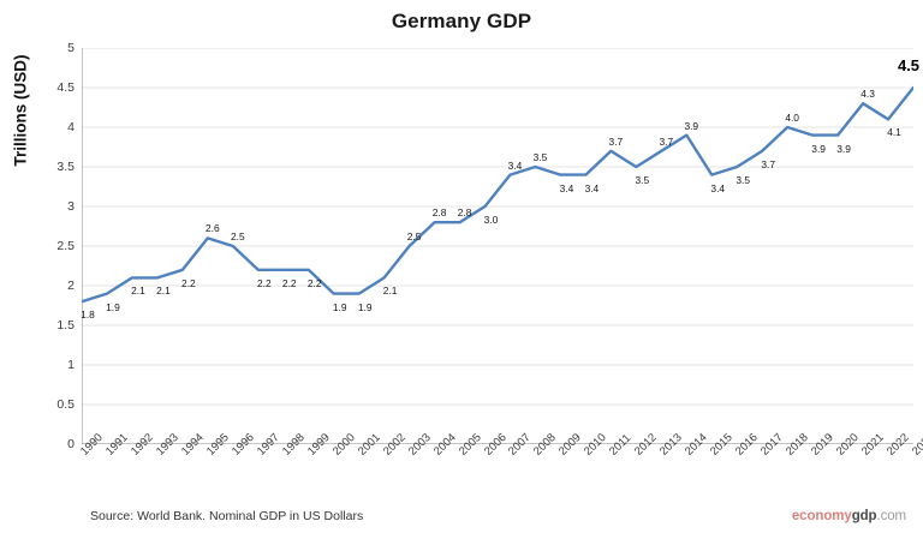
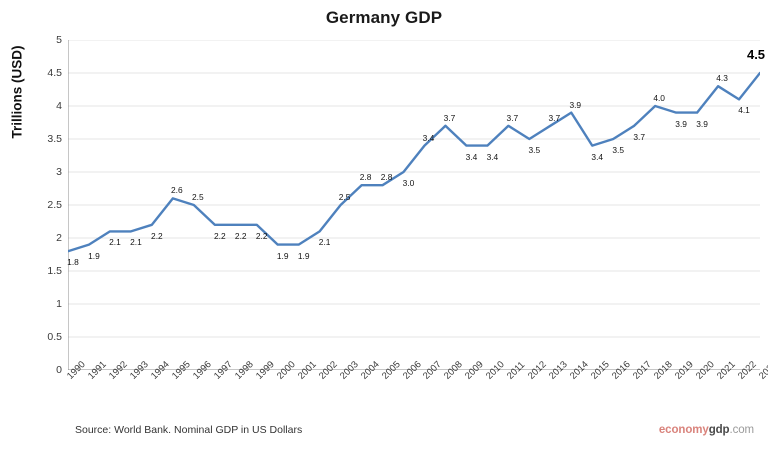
2008: 3.5 -> 3.7
